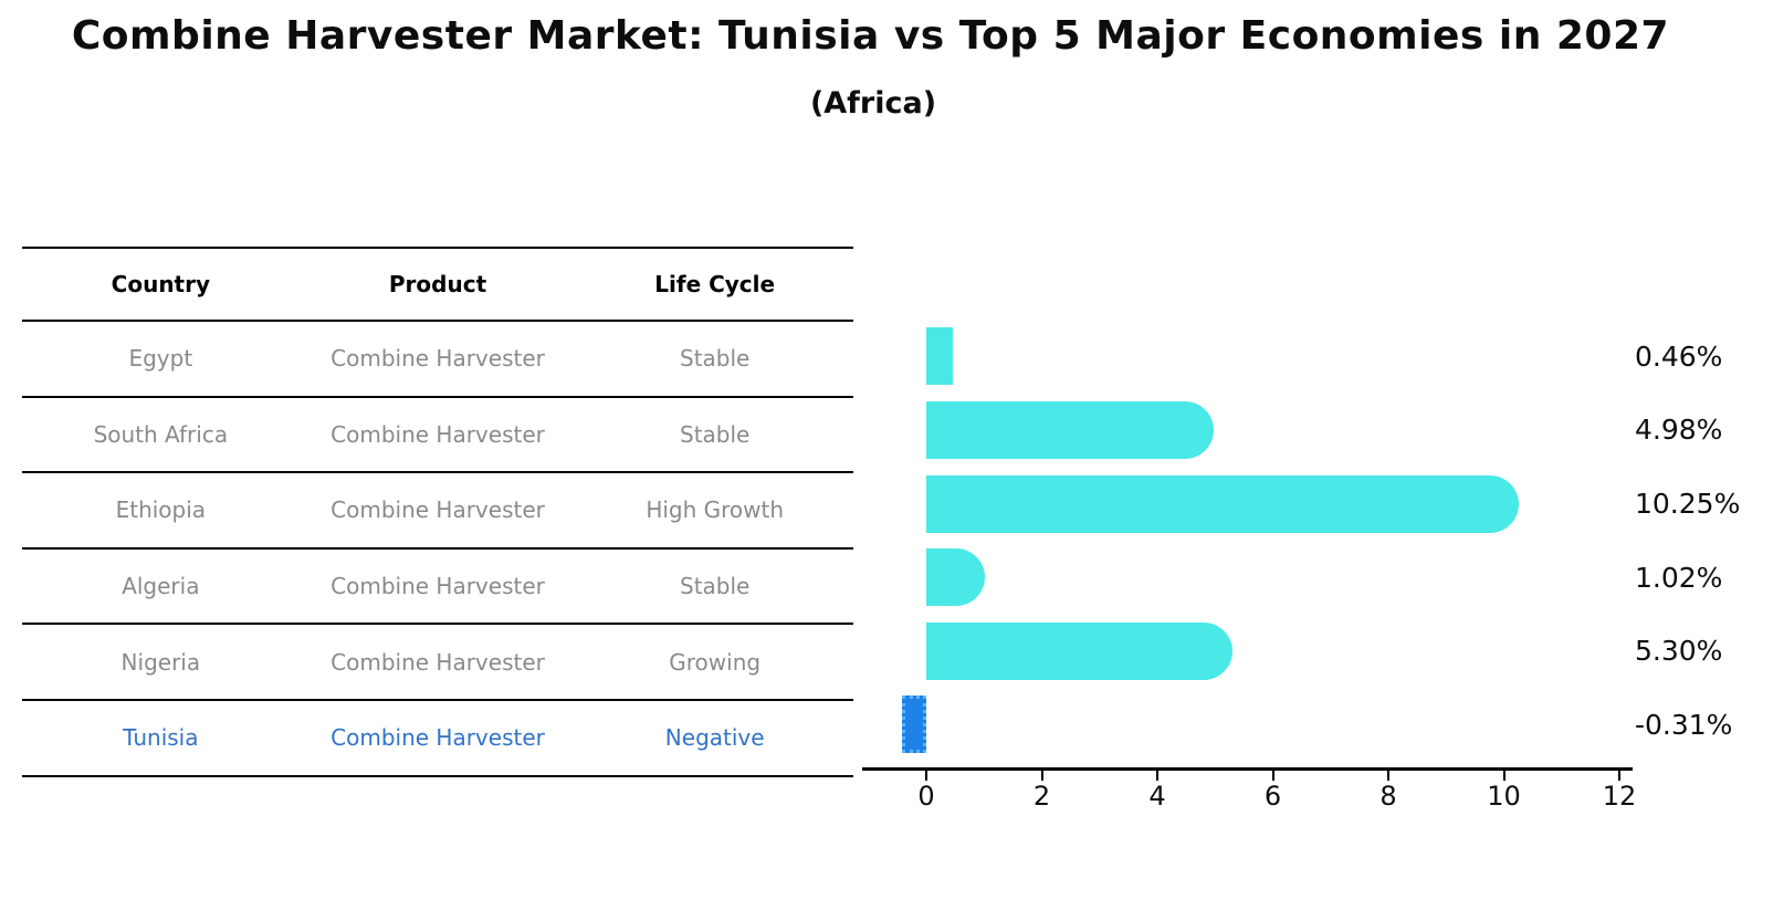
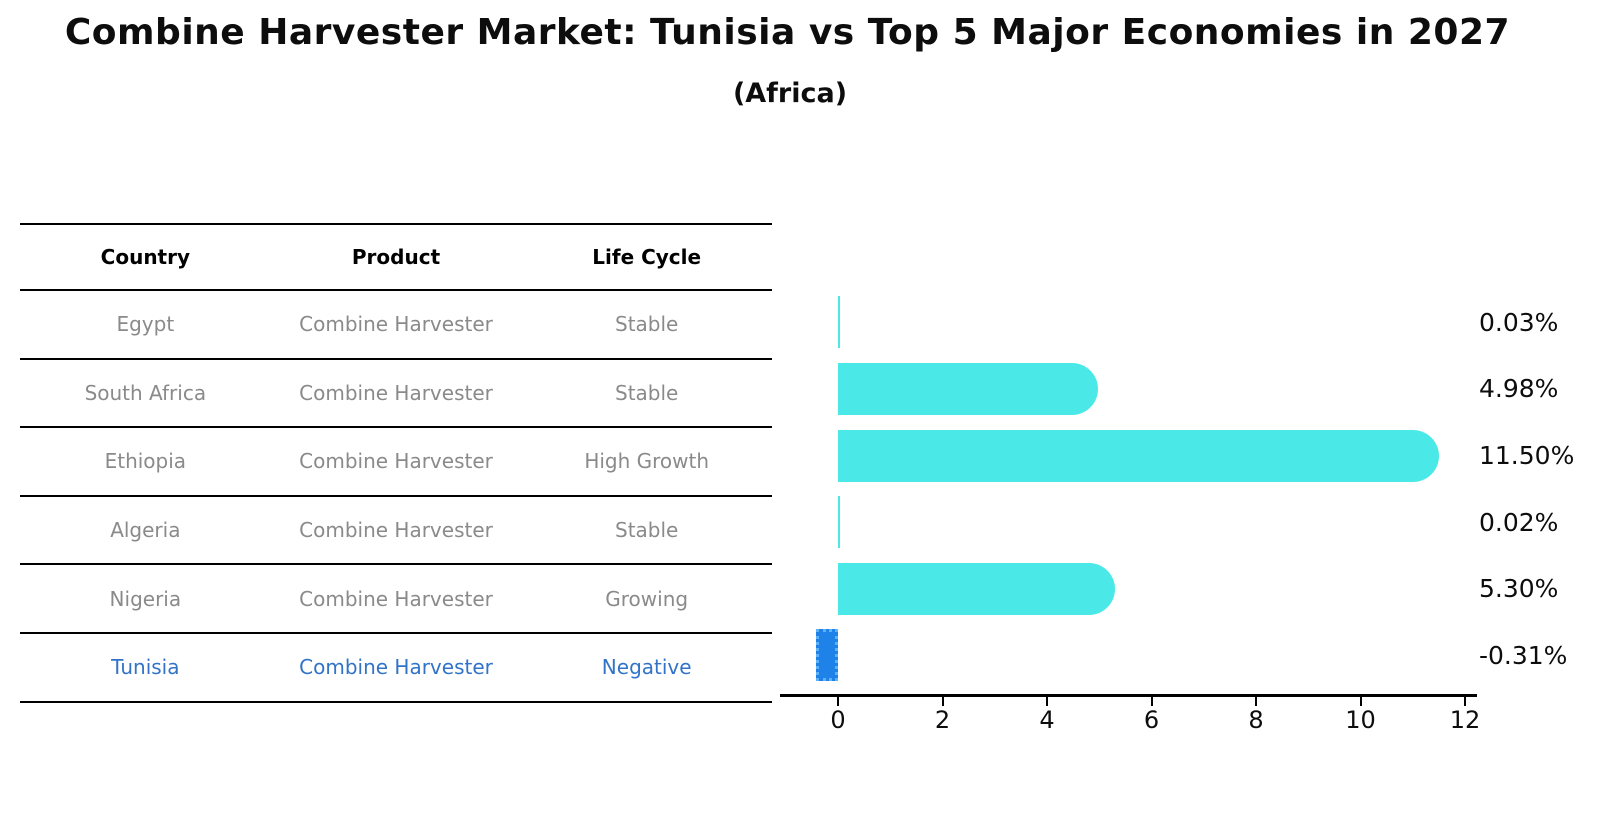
Egypt: 0.46% -> 0.03%
Ethiopia: 10.25% -> 11.50%
Algeria: 1.02% -> 0.02%
